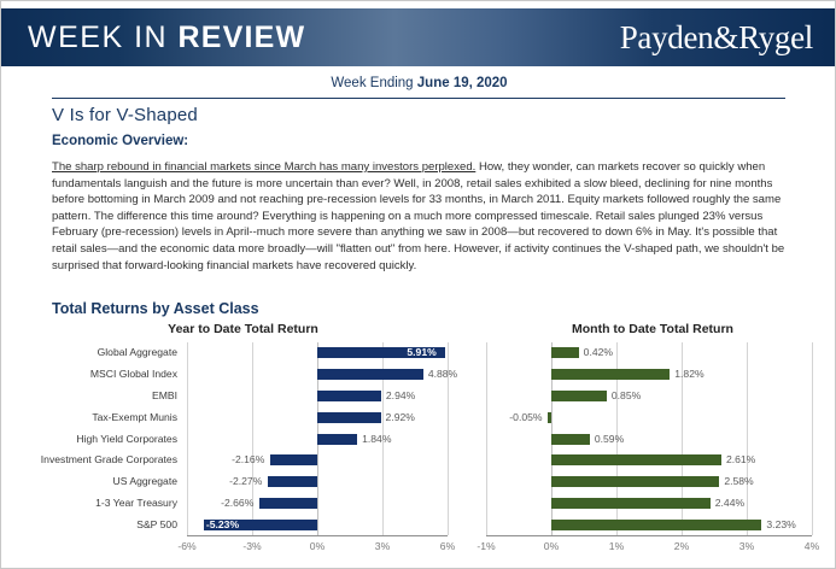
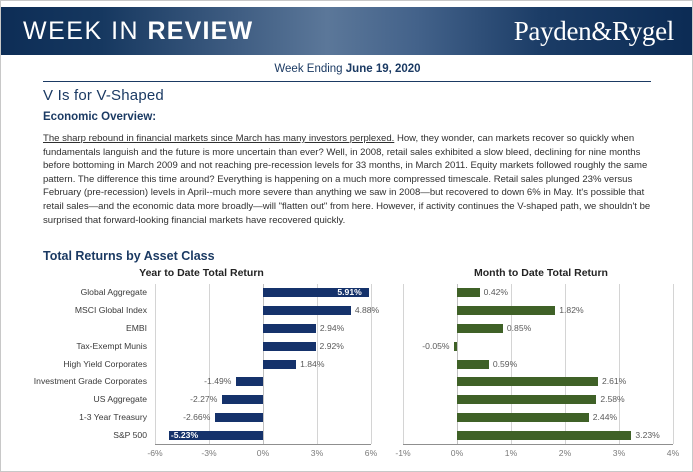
Year to Date Total Return/Investment Grade Corporates: -2.16% -> -1.49%
